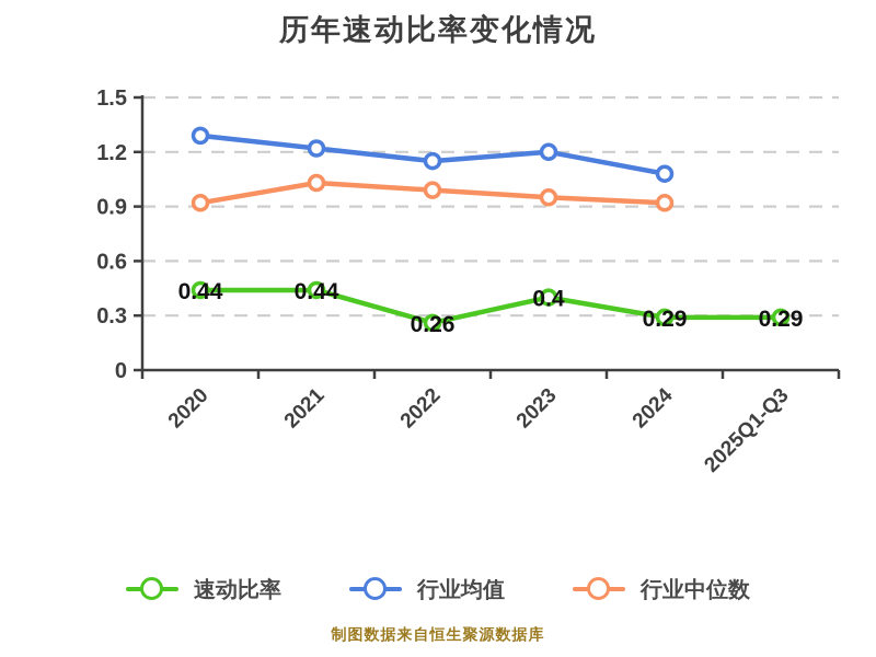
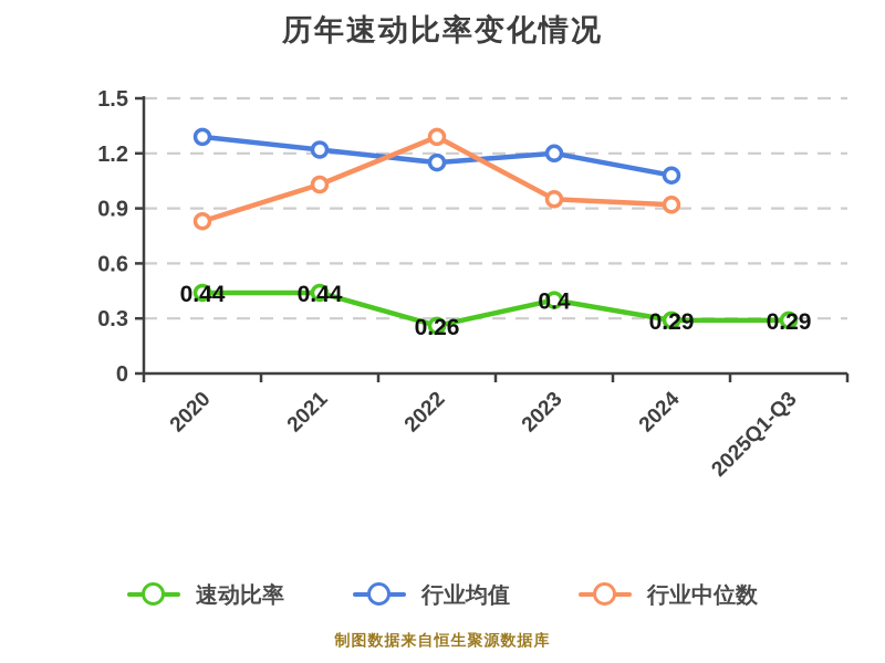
行业中位数/2020: 0.92 -> 0.83
行业中位数/2022: 0.99 -> 1.29
